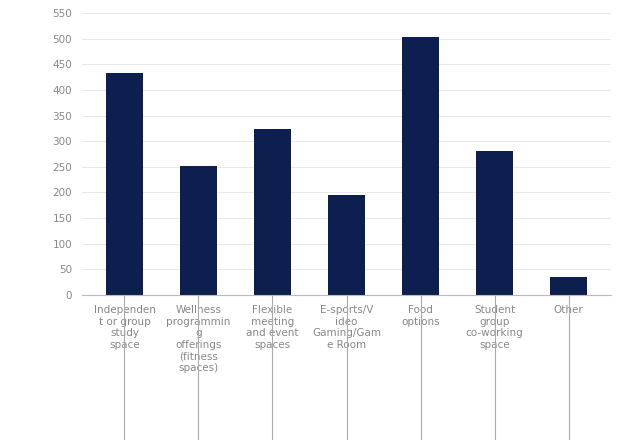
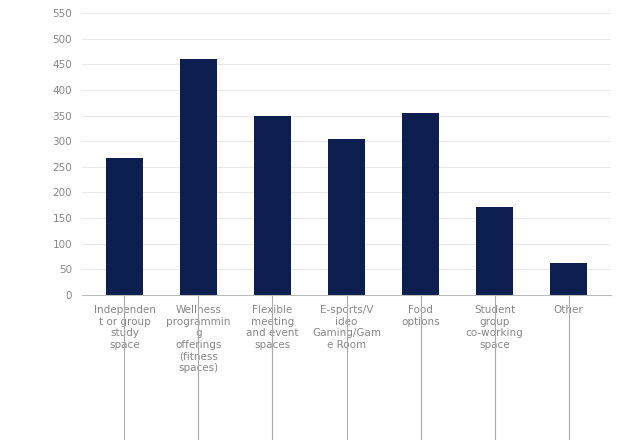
Independen t or group study space: 433 -> 268
Wellness programmin g offerings (fitness spaces): 251 -> 460
Flexible meeting and event spaces: 324 -> 350
E-sports/V ideo Gaming/Gam e Room: 195 -> 304
Food options: 504 -> 356
Student group co-working space: 280 -> 172
Other: 35 -> 62
